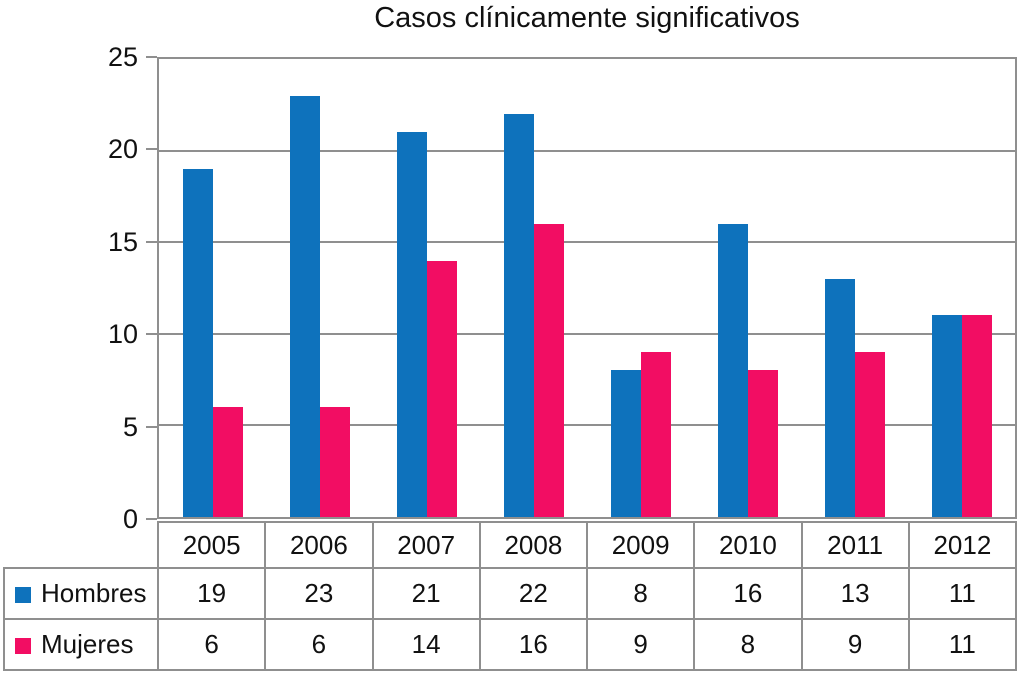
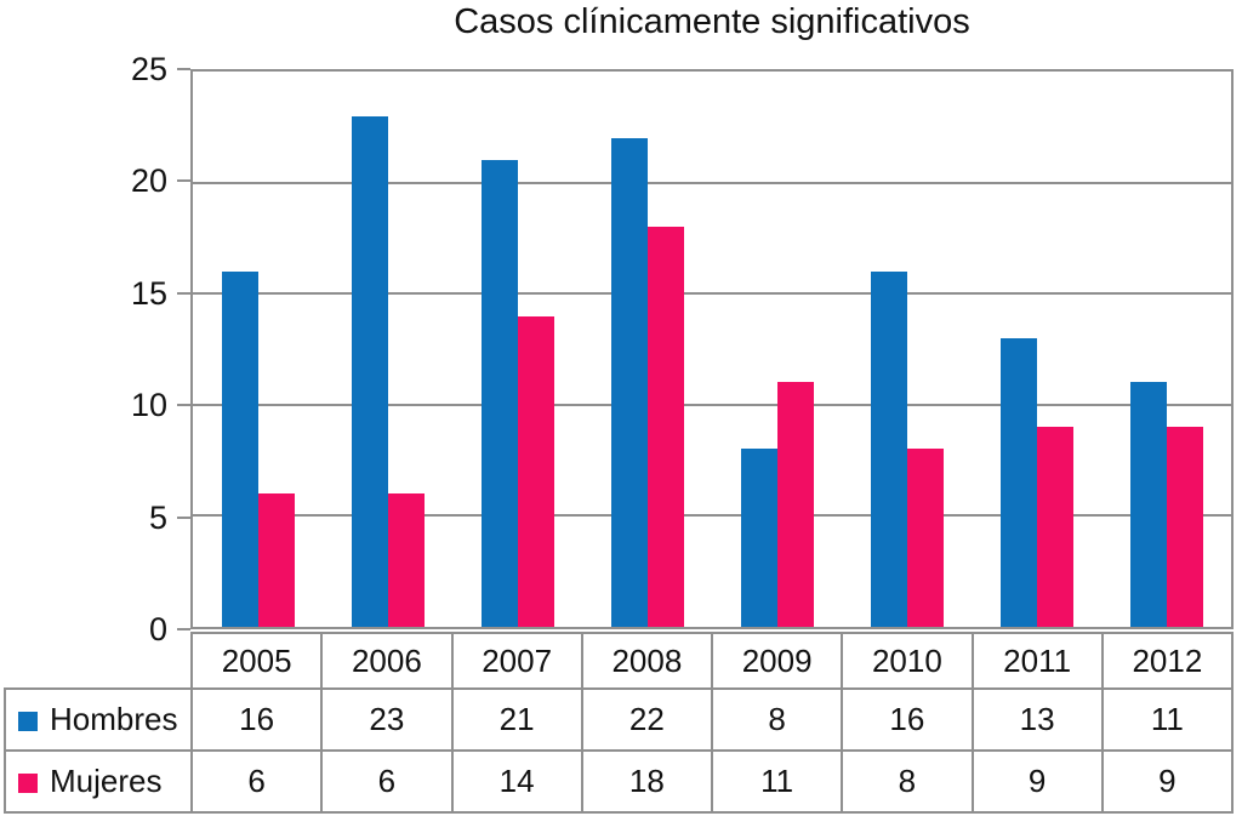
Hombres/2005: 19 -> 16
Mujeres/2008: 16 -> 18
Mujeres/2009: 9 -> 11
Mujeres/2012: 11 -> 9
